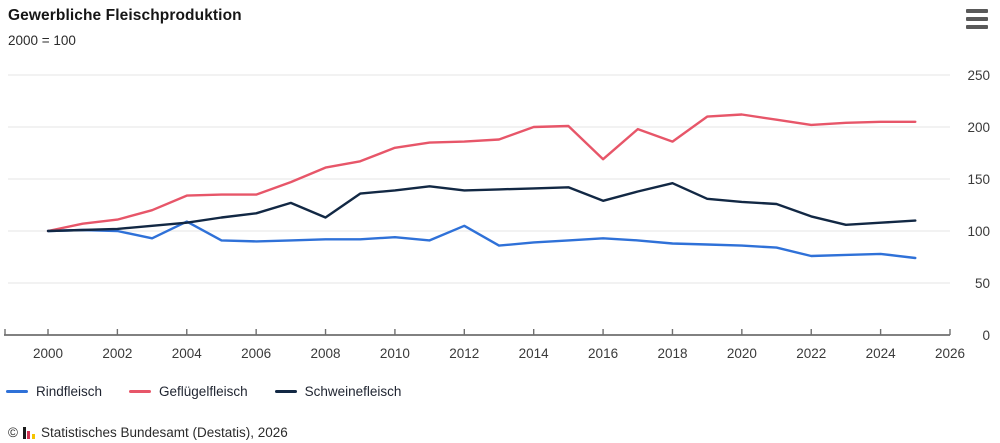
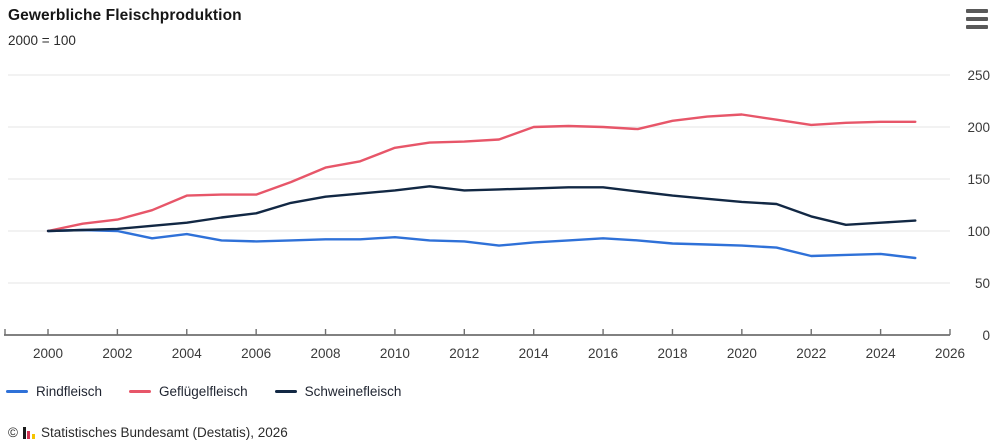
Rindfleisch/2004: 109 -> 97
Schweinefleisch/2008: 113 -> 133
Rindfleisch/2012: 105 -> 90
Geflügelfleisch/2016: 169 -> 200
Schweinefleisch/2016: 129 -> 142
Geflügelfleisch/2018: 186 -> 206
Schweinefleisch/2018: 146 -> 134
